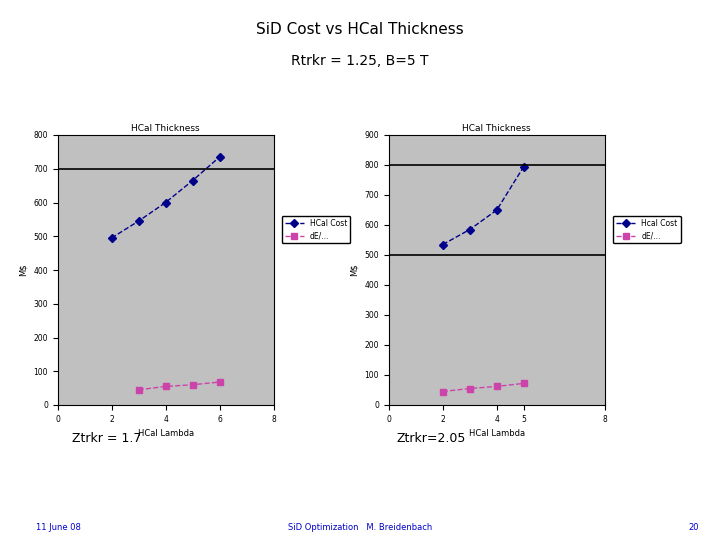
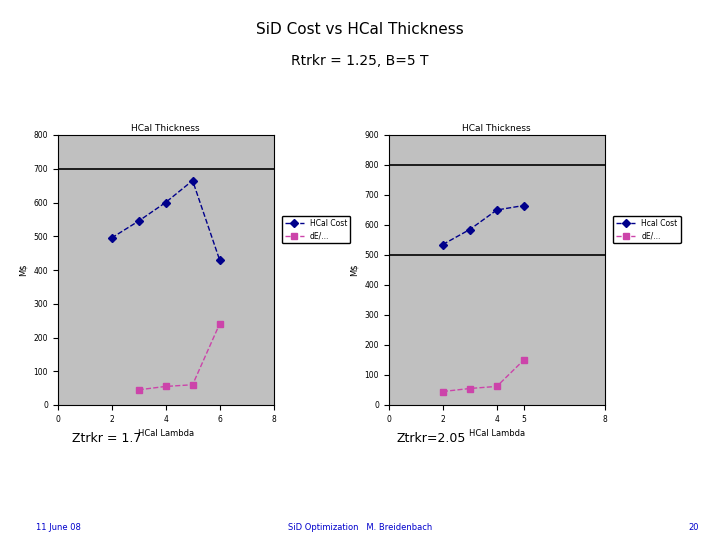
HCal Cost/6: 735 -> 430
dE/.../6: 68 -> 240
Hcal Cost/5: 795 -> 665
dE/.../5: 72 -> 150
